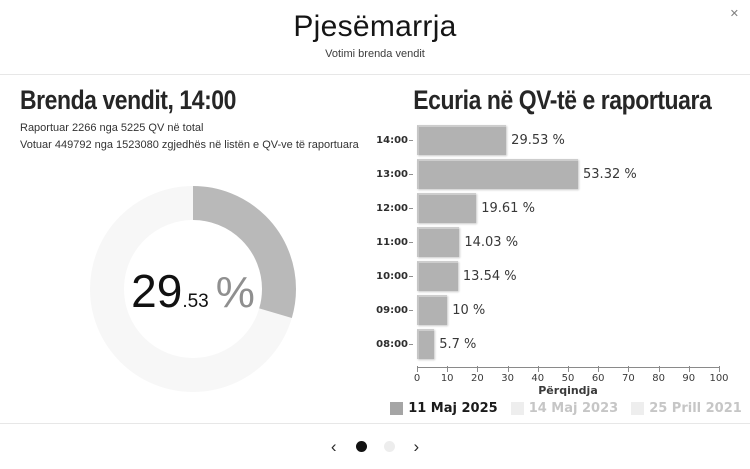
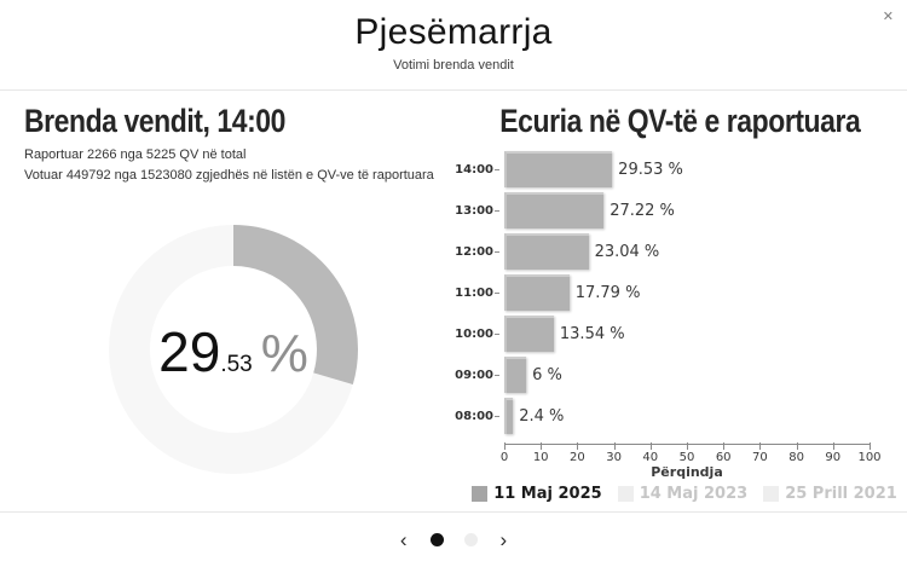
Ecuria në QV-të e raportuara/13:00: 53.32 -> 27.22
Ecuria në QV-të e raportuara/12:00: 19.61 -> 23.04
Ecuria në QV-të e raportuara/11:00: 14.03 -> 17.79
Ecuria në QV-të e raportuara/09:00: 10 -> 6
Ecuria në QV-të e raportuara/08:00: 5.7 -> 2.4
